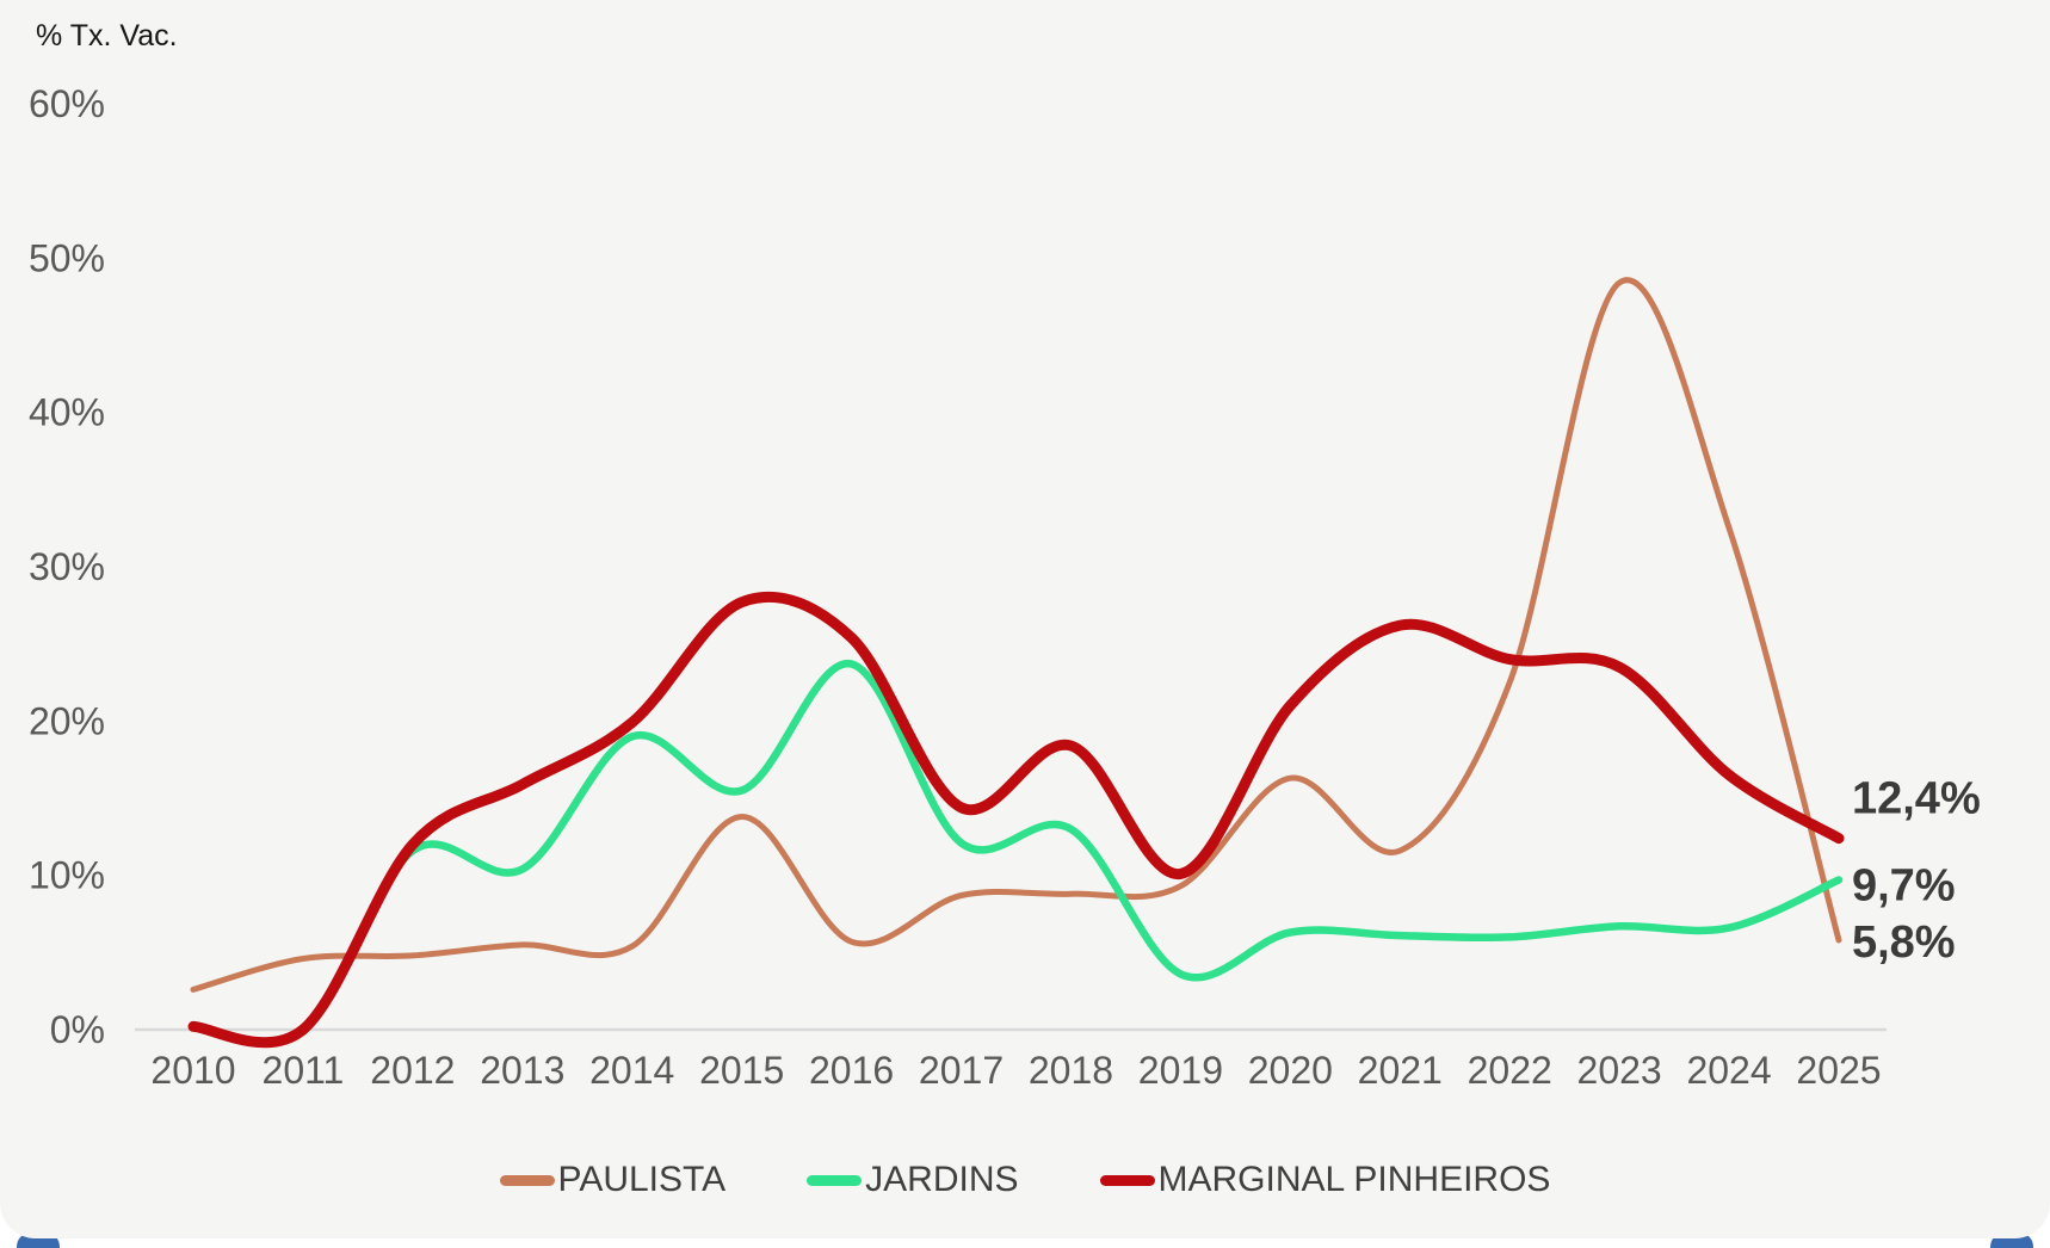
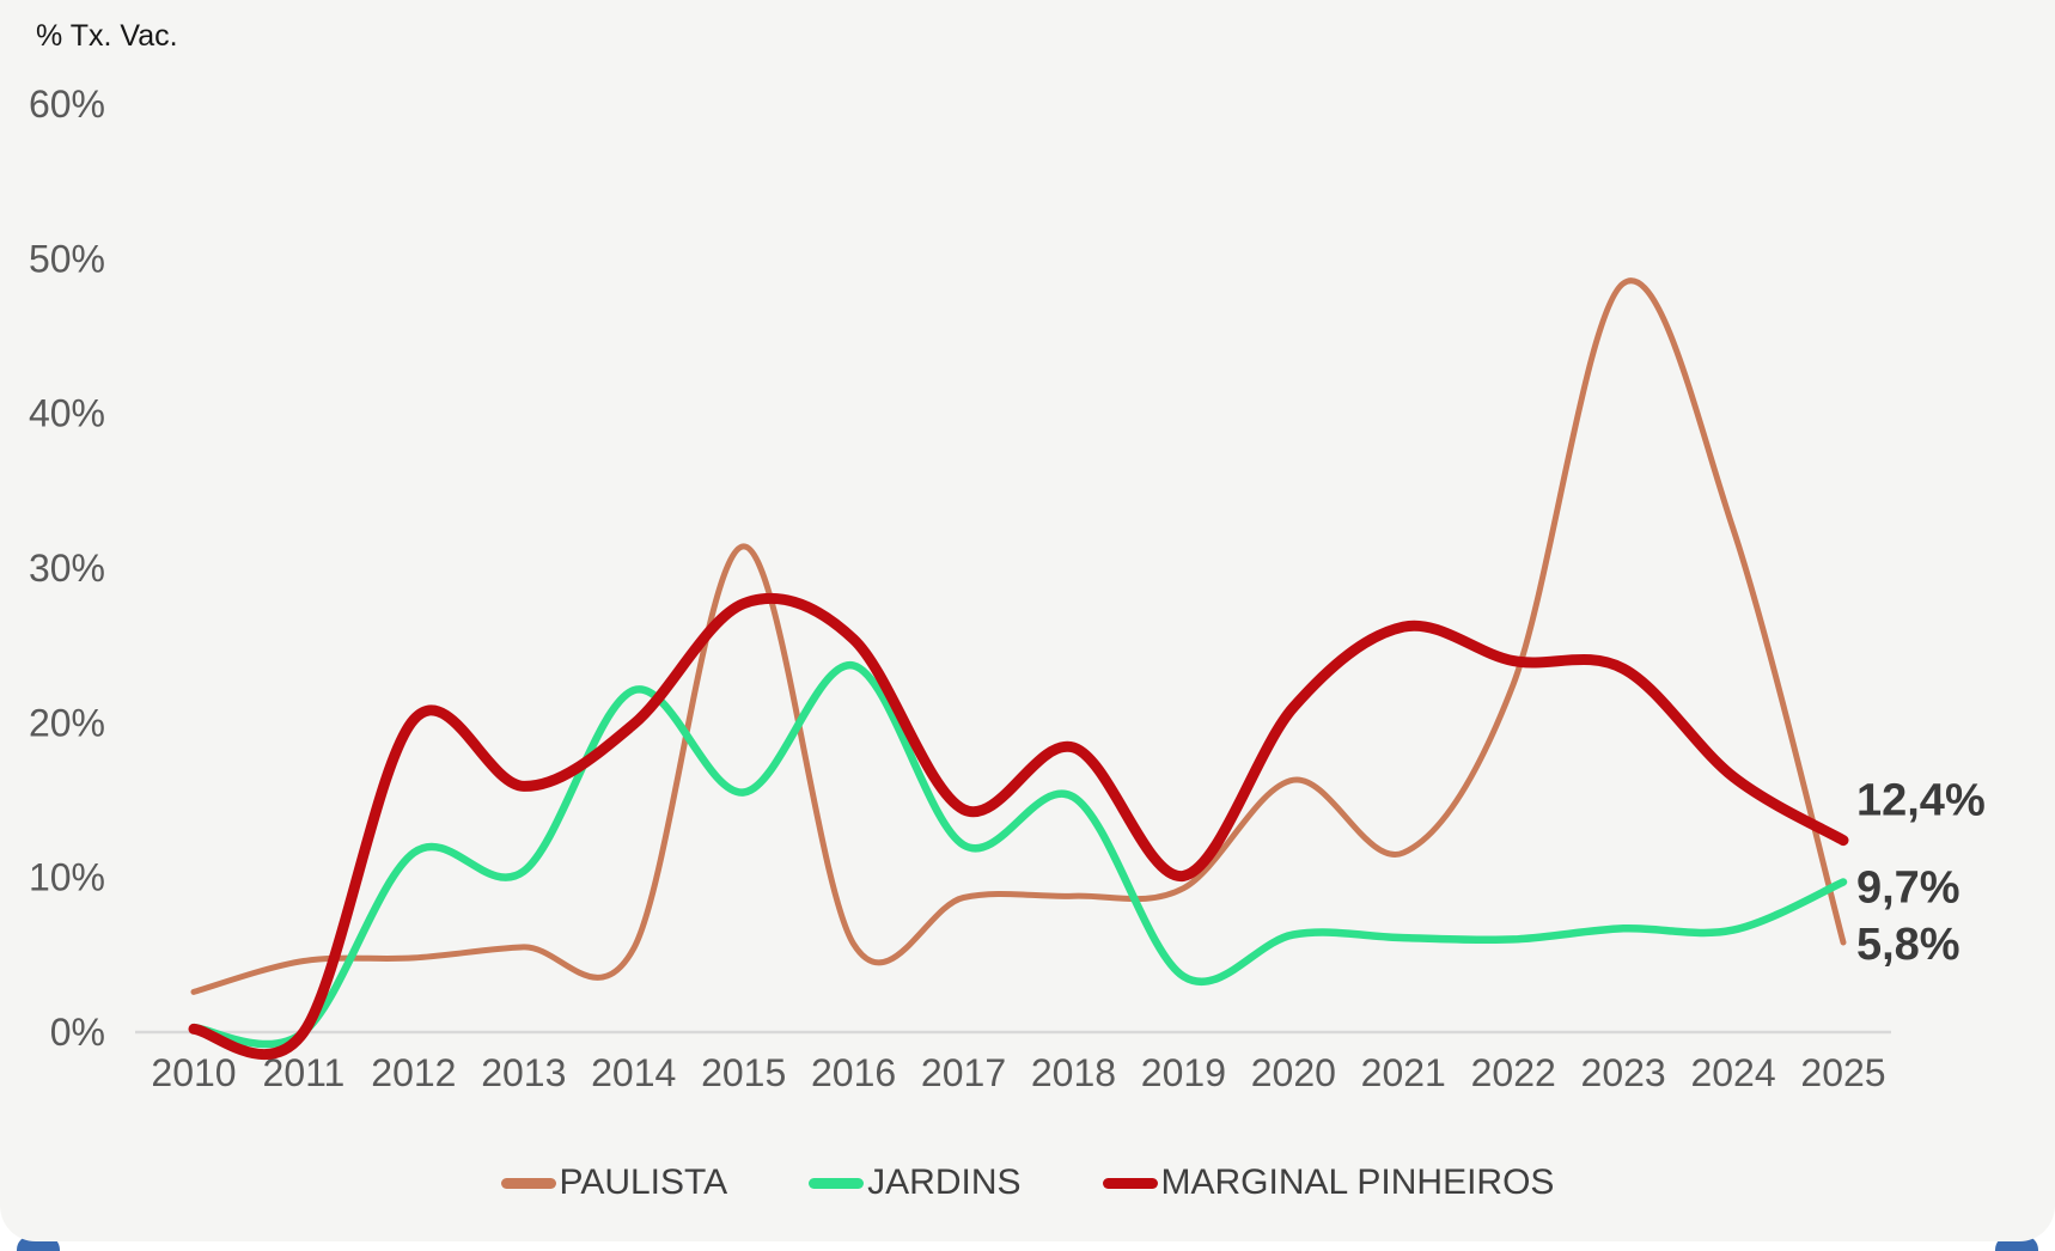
MARGINAL PINHEIROS/2012: 12.0% -> 20.2%
JARDINS/2014: 19.0% -> 22.1%
PAULISTA/2015: 13.8% -> 31.4%
JARDINS/2018: 13.0% -> 15.2%
